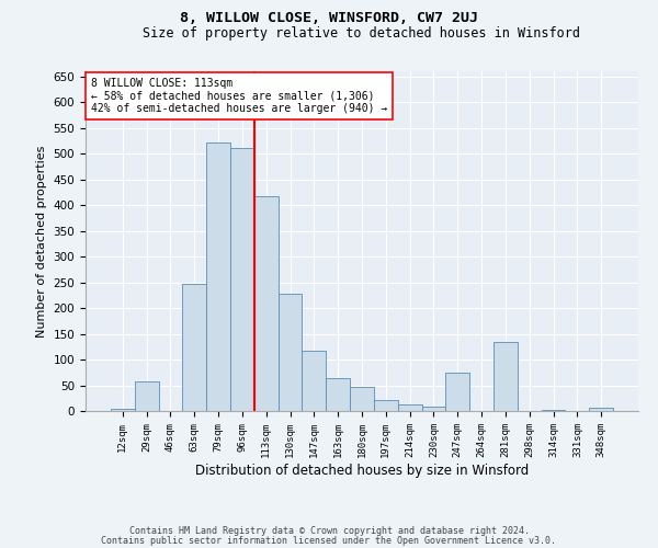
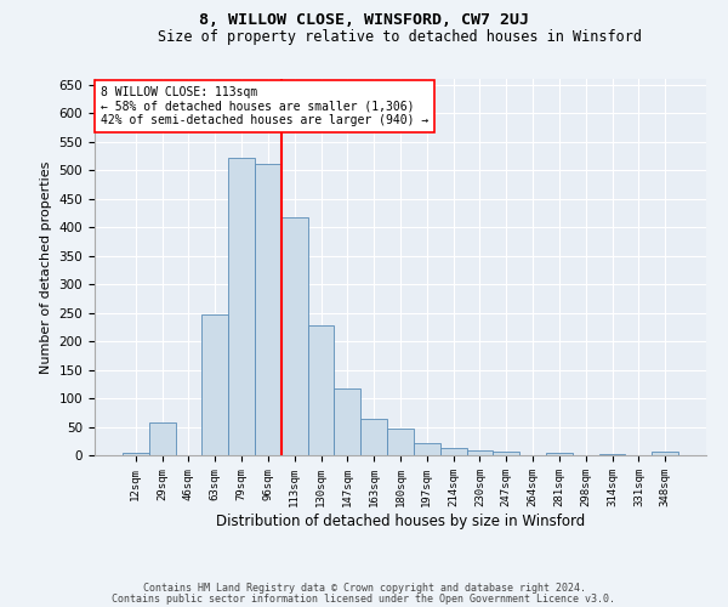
247sqm: 75 -> 7
281sqm: 135 -> 5
